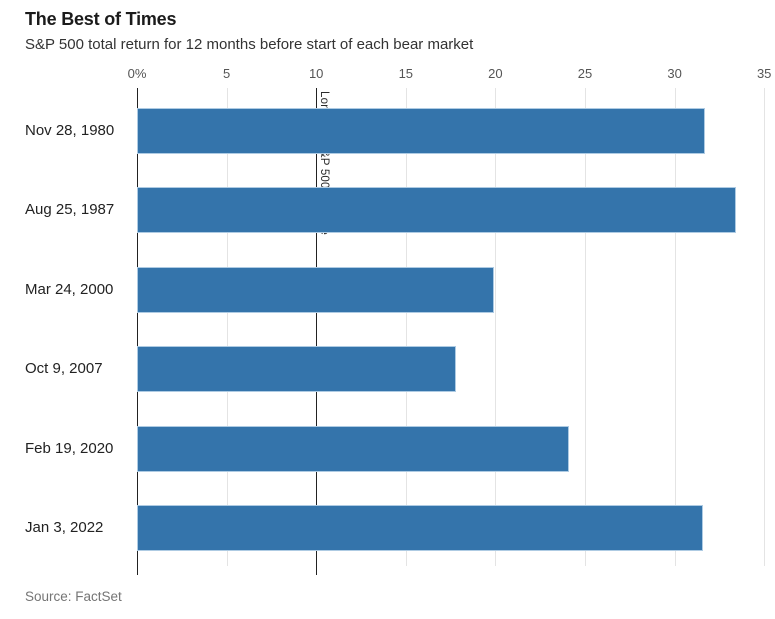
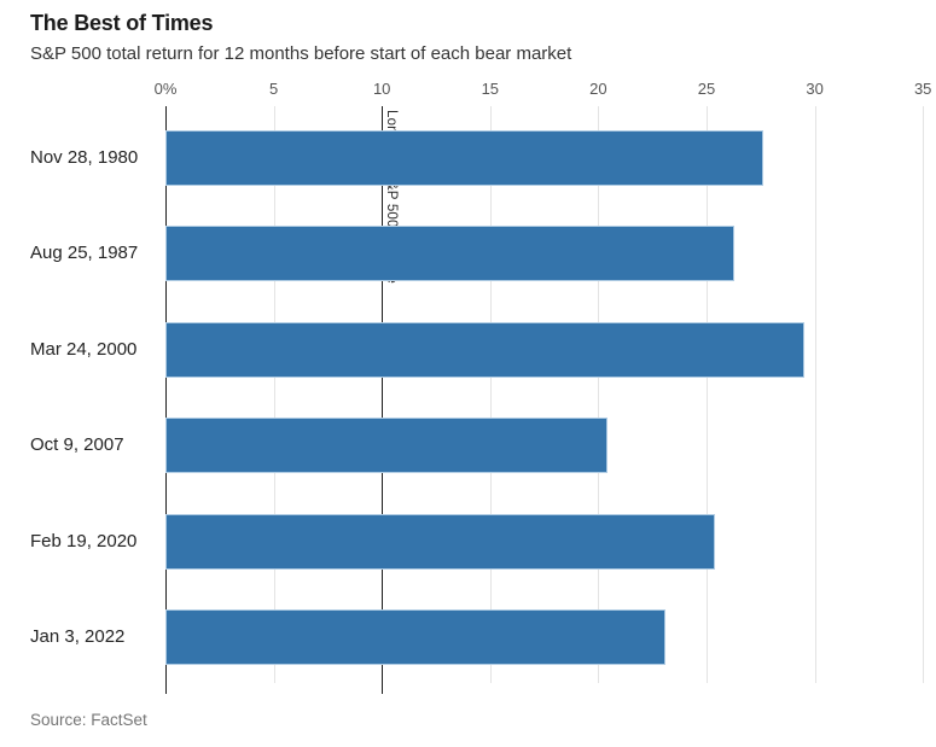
Nov 28, 1980: 31.7 -> 27.6
Aug 25, 1987: 33.4 -> 26.3
Mar 24, 2000: 19.9 -> 29.5
Oct 9, 2007: 17.8 -> 20.4
Feb 19, 2020: 24.1 -> 25.4
Jan 3, 2022: 31.6 -> 23.1
